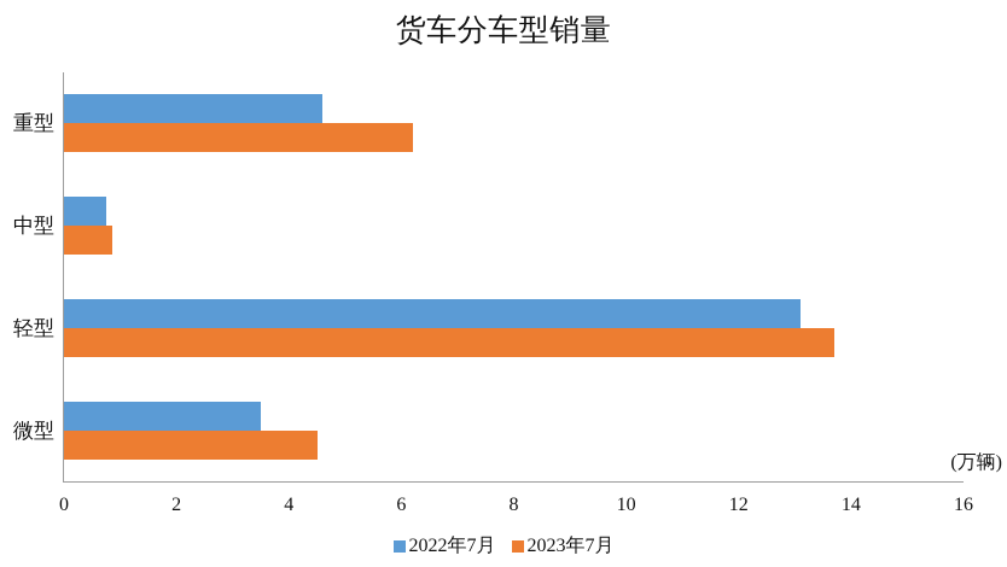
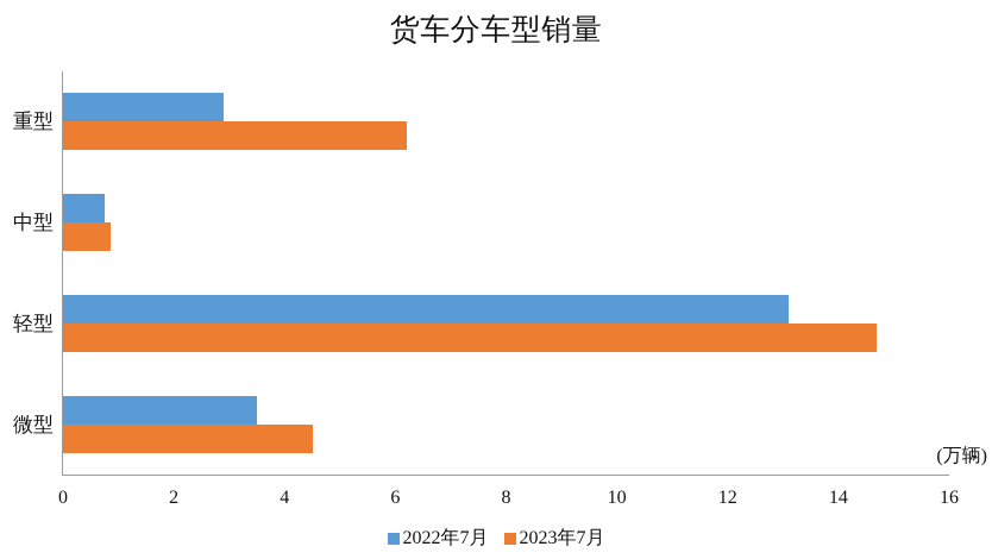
2022年7月/重型: 4.6 -> 2.9
2023年7月/轻型: 13.7 -> 14.7
